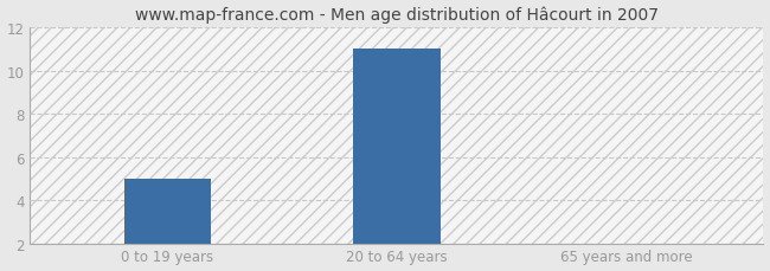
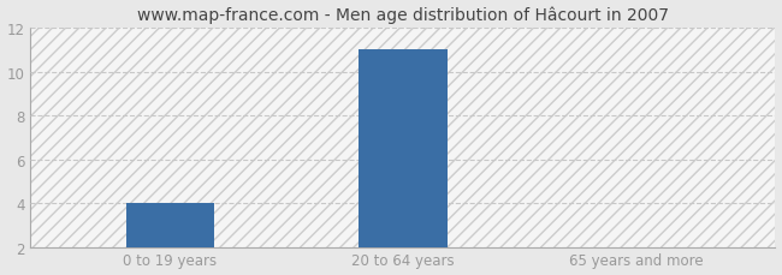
0 to 19 years: 5 -> 4
